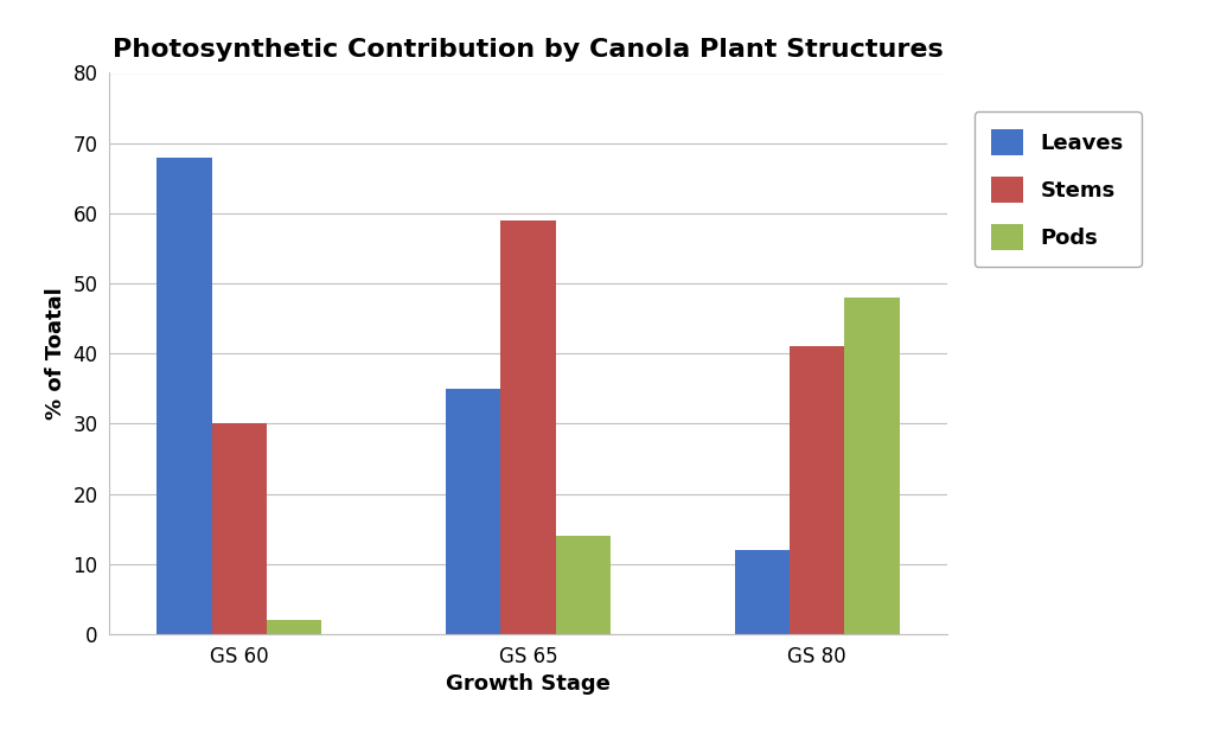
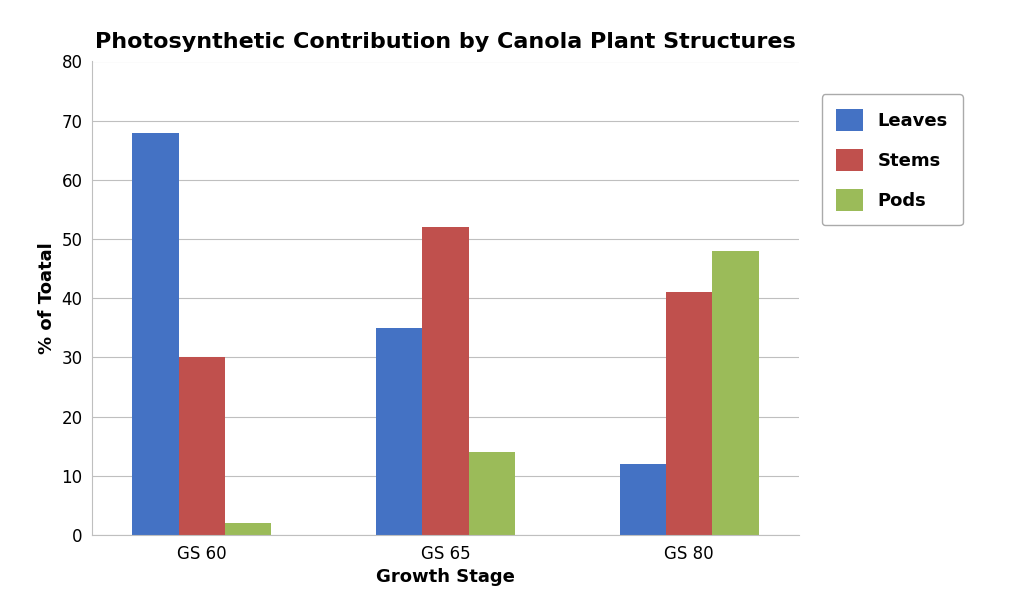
Stems/GS 65: 59 -> 52
